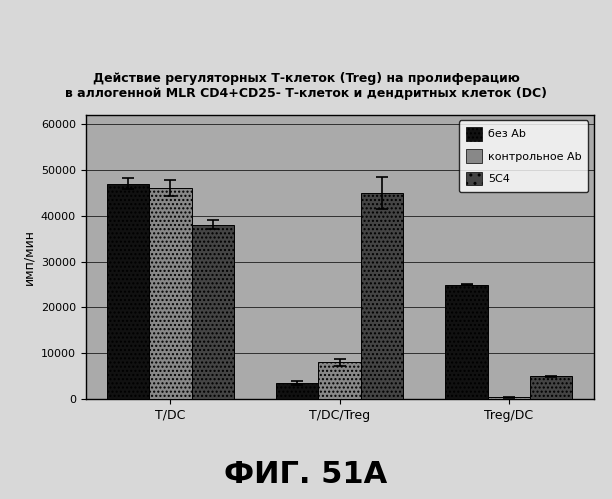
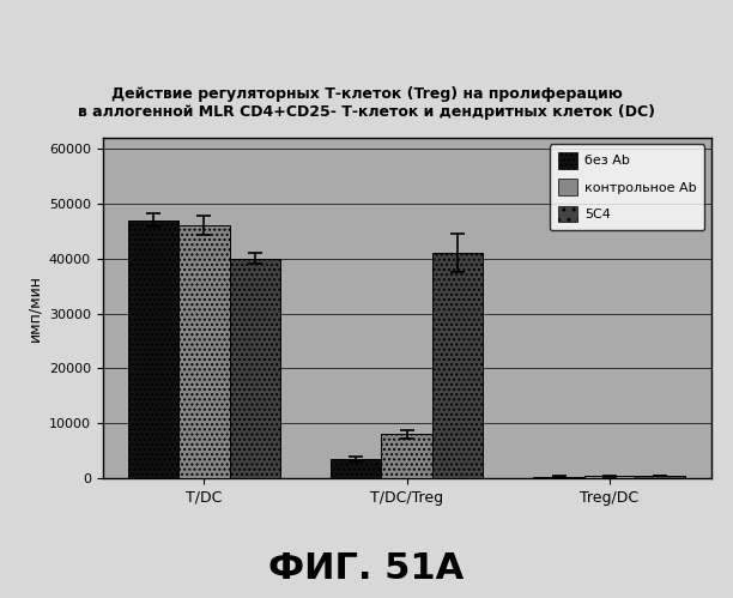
5C4/T/DC: 38000 -> 40000
5C4/T/DC/Treg: 45000 -> 41000
без Ab/Treg/DC: 25000 -> 300
5C4/Treg/DC: 5000 -> 500
